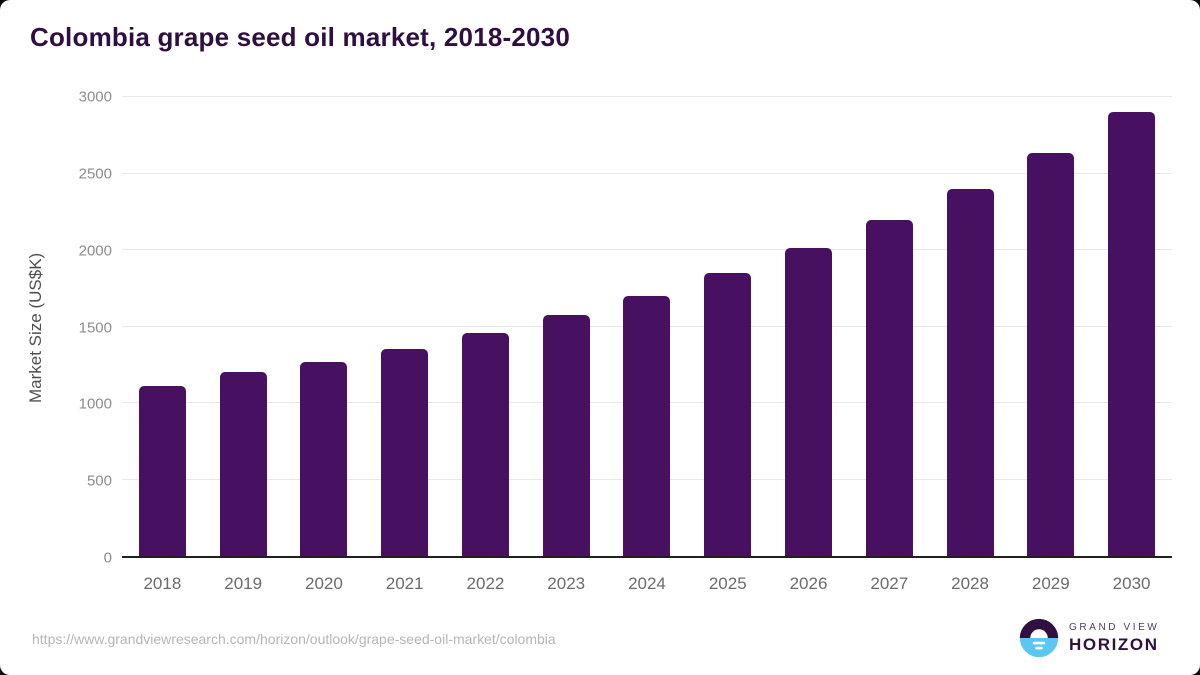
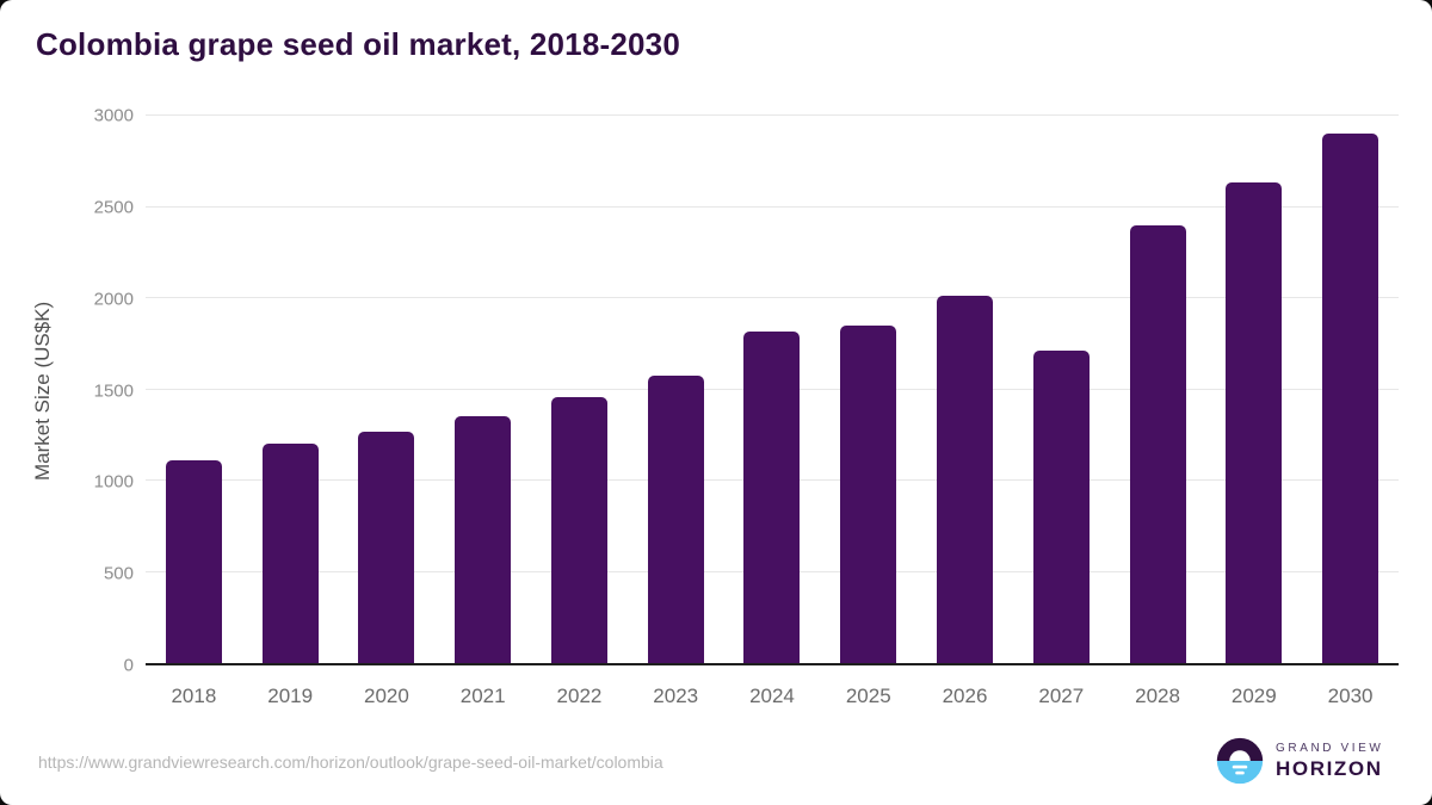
2024: 1700 -> 1820
2027: 2200 -> 1710
